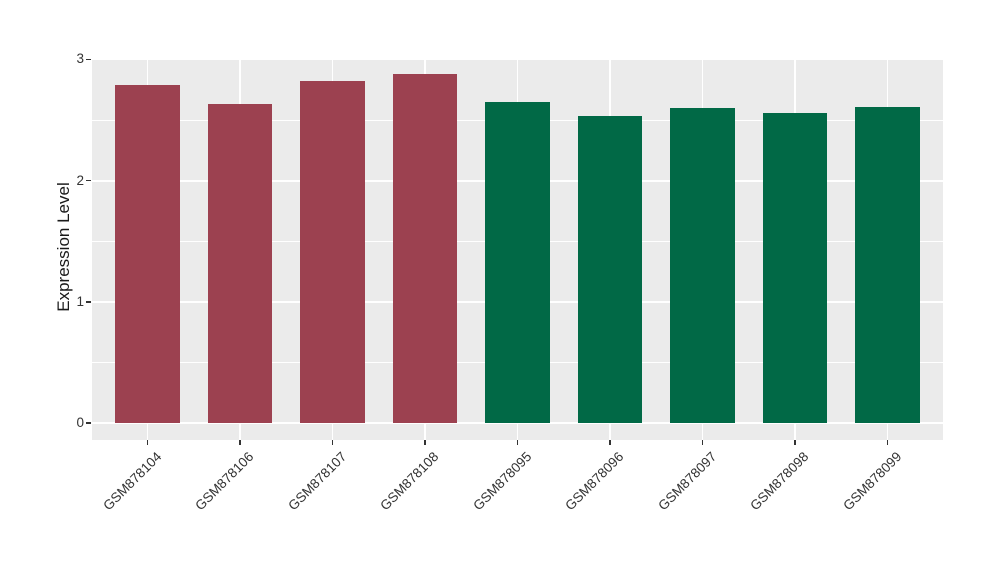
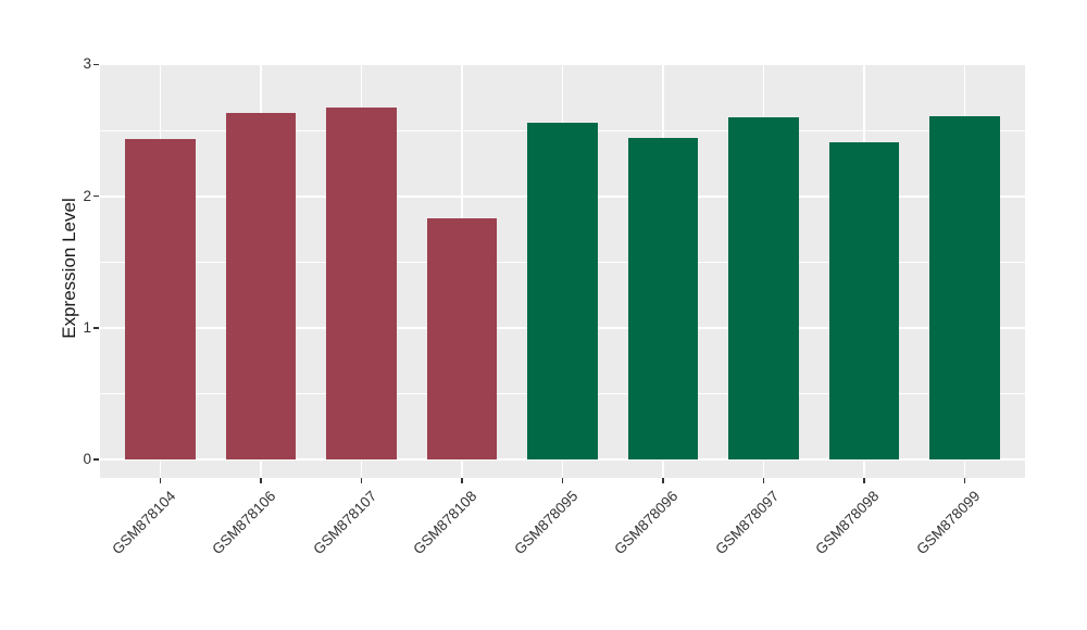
GSM878104: 2.79 -> 2.43
GSM878107: 2.82 -> 2.67
GSM878108: 2.88 -> 1.83
GSM878095: 2.65 -> 2.56
GSM878096: 2.53 -> 2.44
GSM878098: 2.56 -> 2.41
